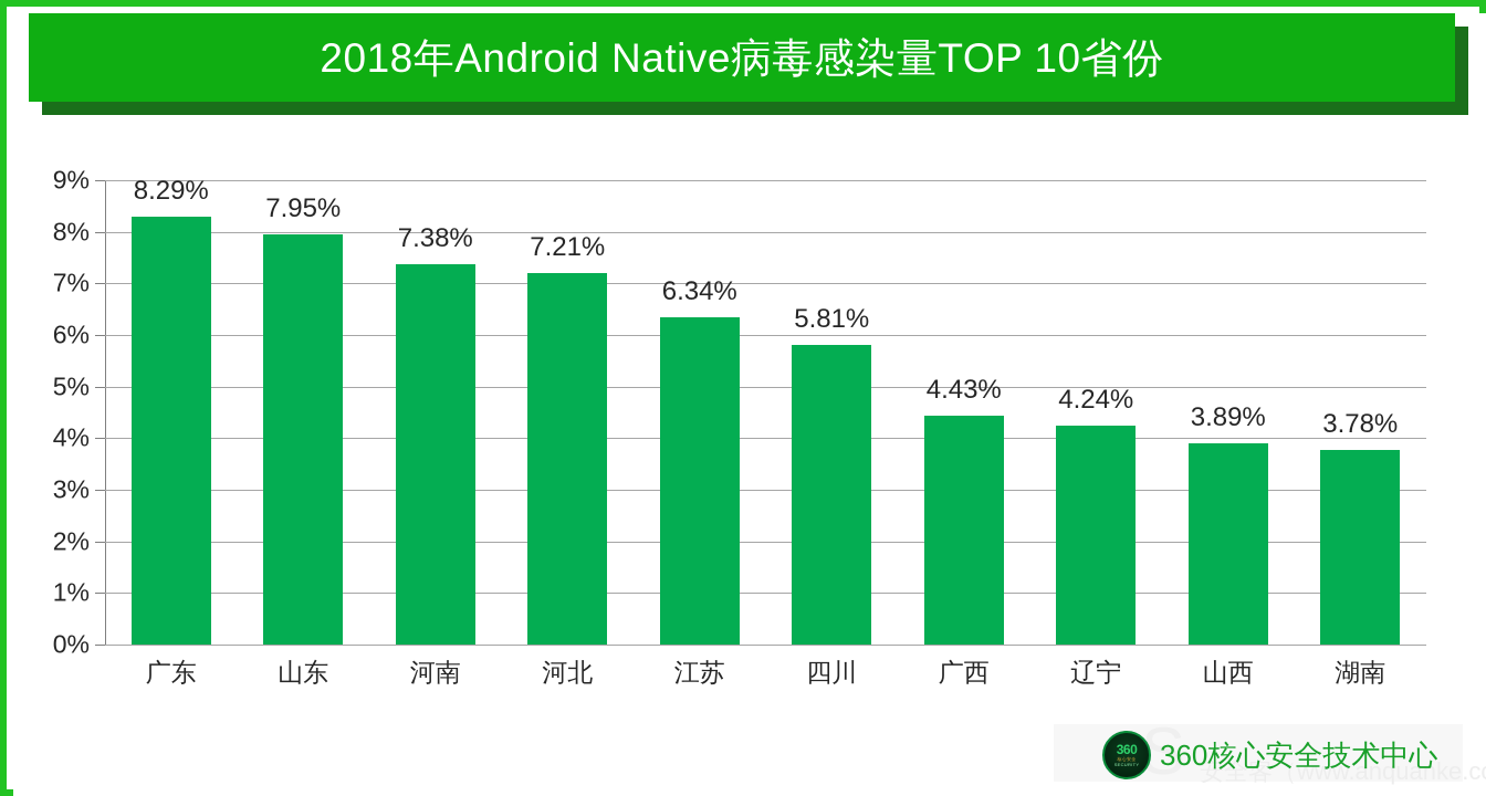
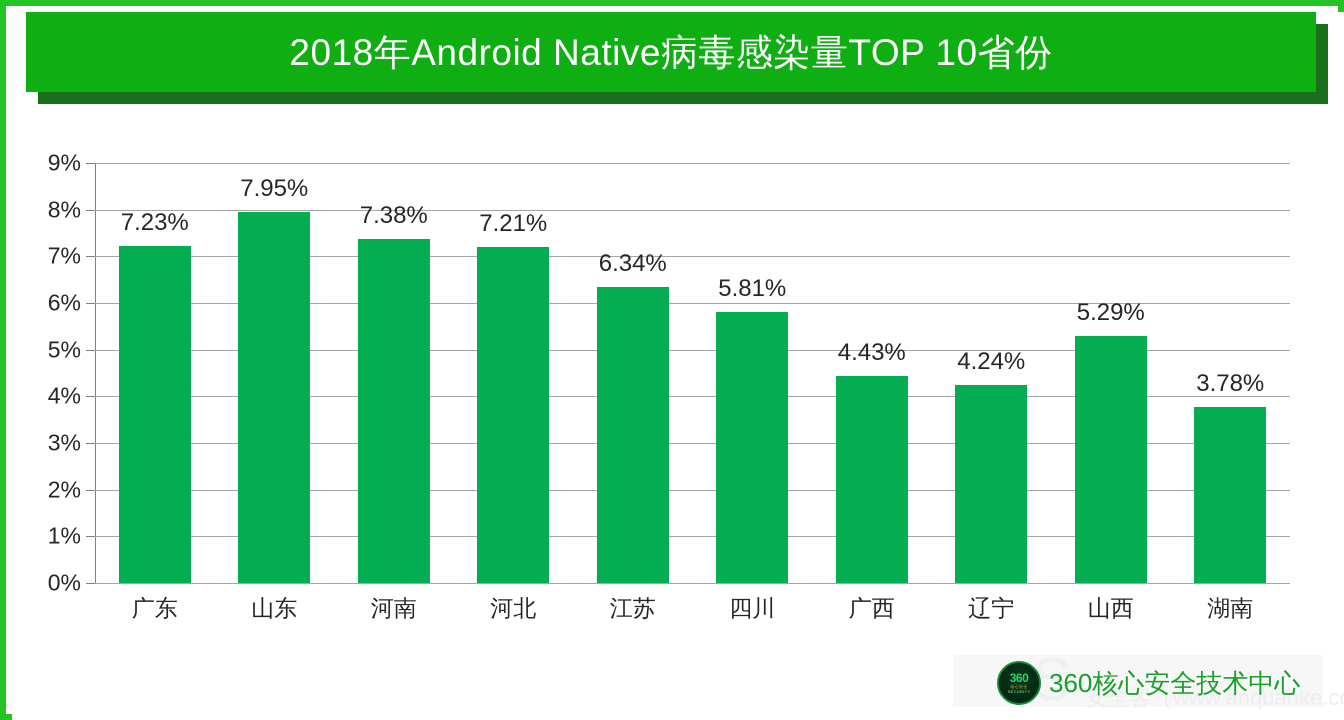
广东: 8.29% -> 7.23%
山西: 3.89% -> 5.29%
